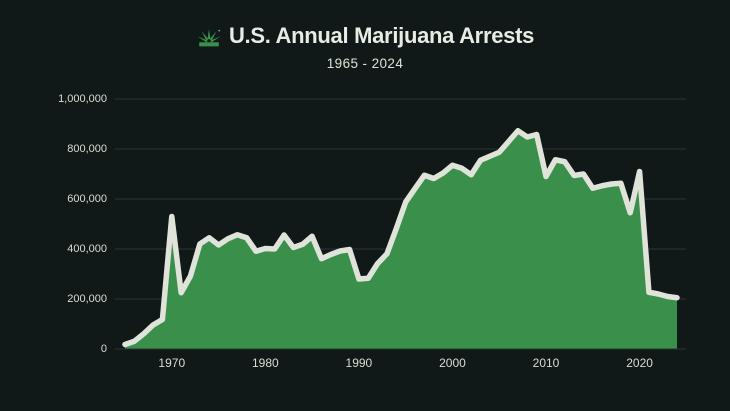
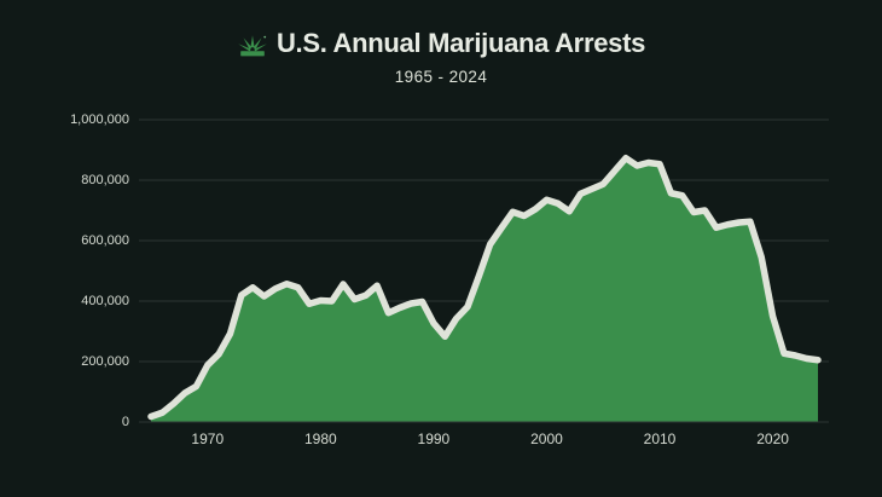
1970: 530000 -> 190000
1990: 280000 -> 330000
2010: 690000 -> 850000
2020: 710000 -> 350000
